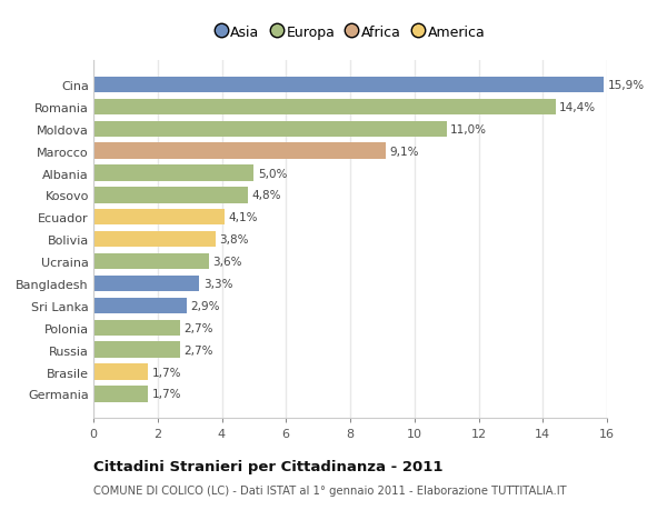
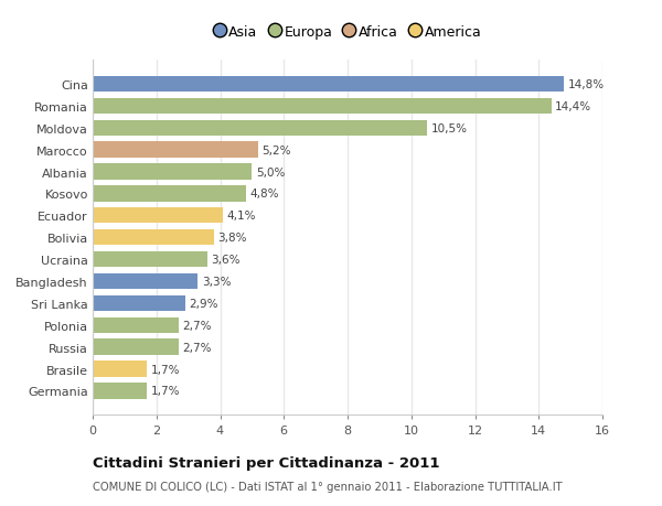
Cina: 15,9% -> 14,8%
Moldova: 11,0% -> 10,5%
Marocco: 9,1% -> 5,2%
